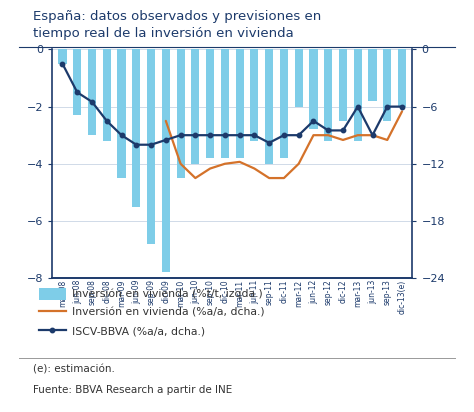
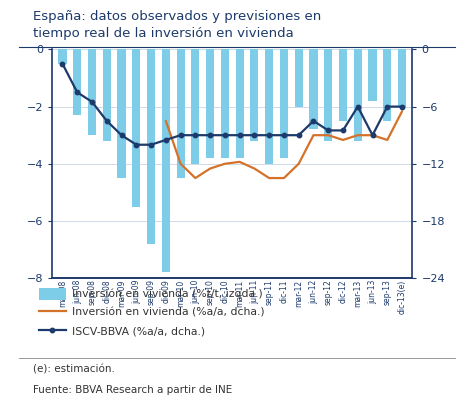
ISCV-BBVA (%a/a, dcha.)/sep-11: -9.8 -> -9.0
